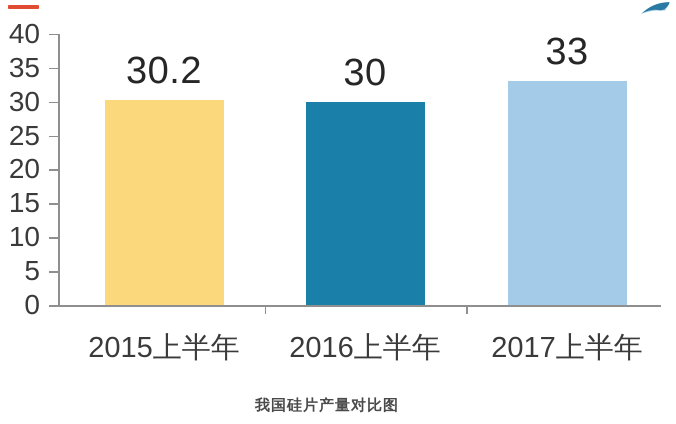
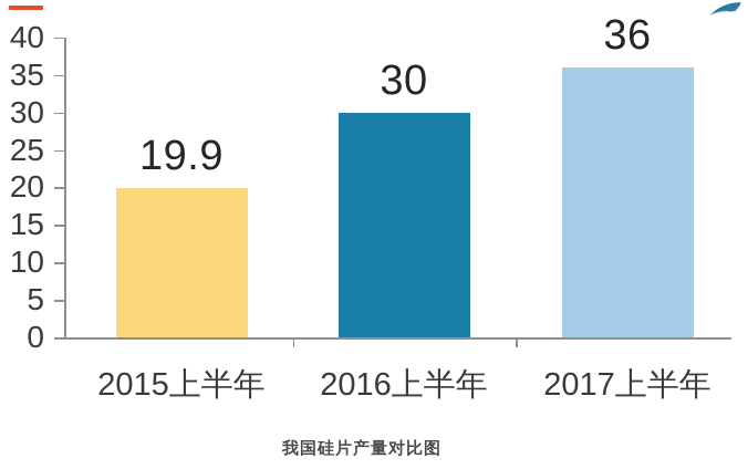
2015上半年: 30.2 -> 19.9
2017上半年: 33 -> 36
